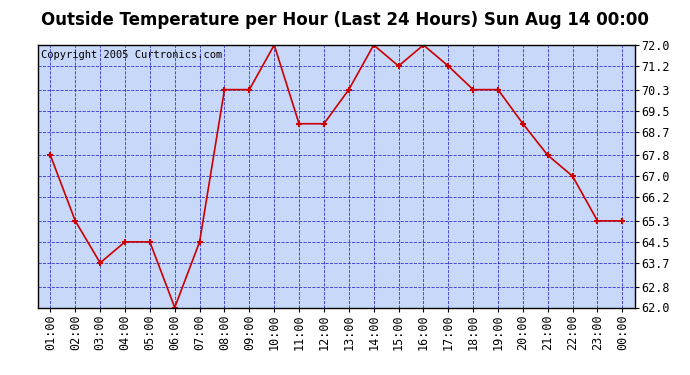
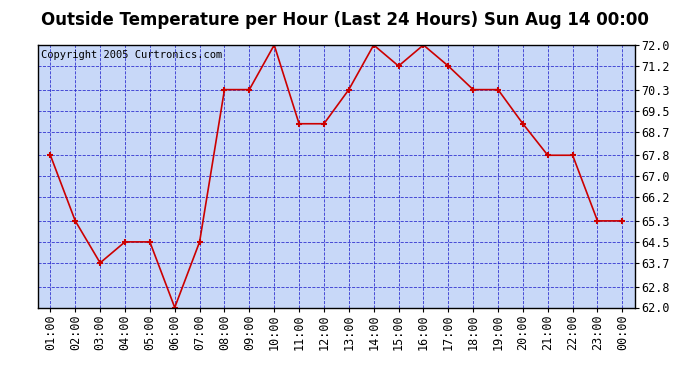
22:00: 67.0 -> 67.8
